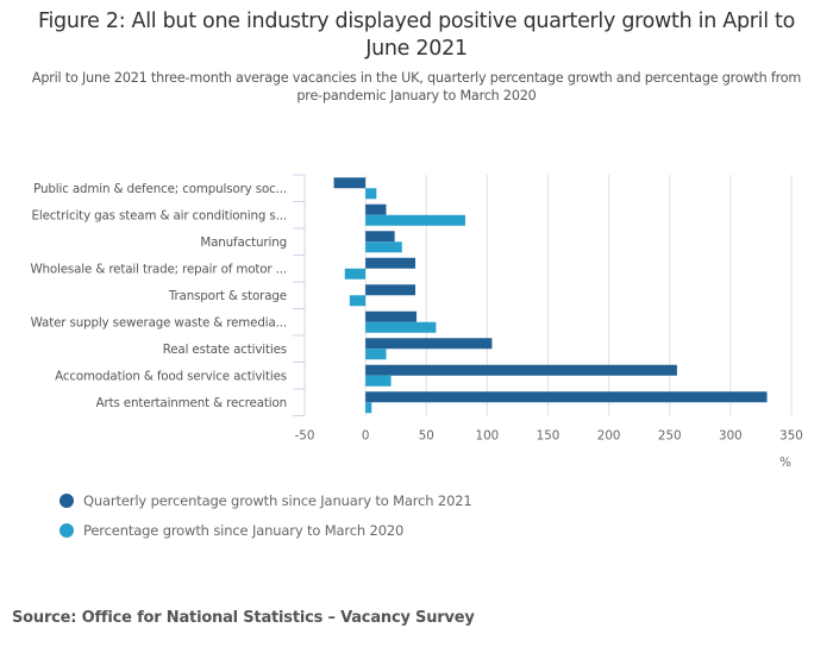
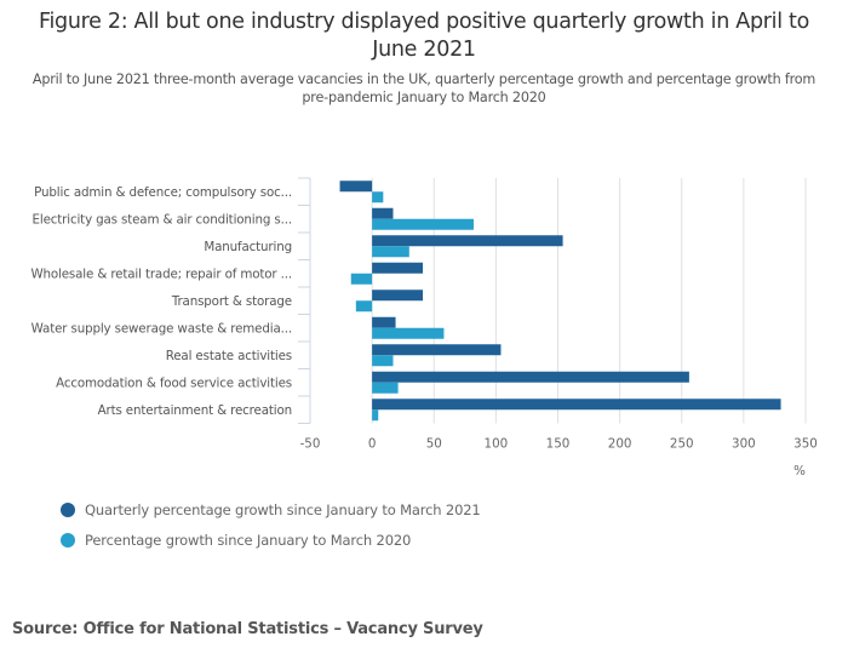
Quarterly percentage growth since January to March 2021/Manufacturing: 24 -> 154
Quarterly percentage growth since January to March 2021/Water supply sewerage waste & remedia...: 42 -> 19
